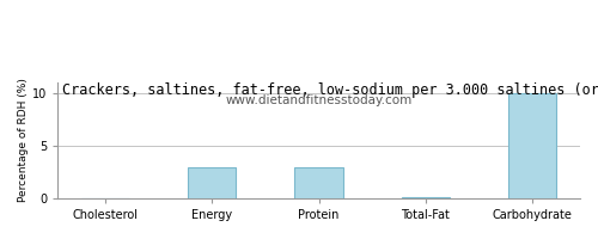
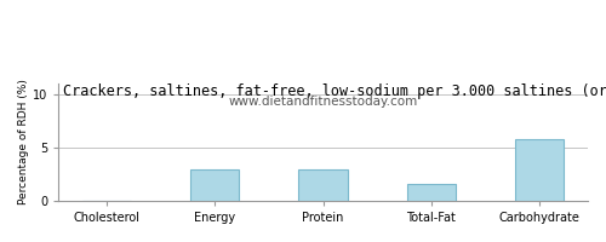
Total-Fat: 0.1 -> 1.6
Carbohydrate: 10.0 -> 5.8
